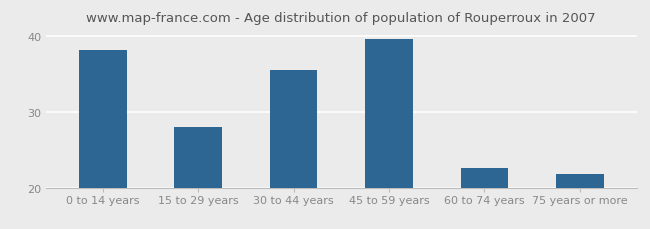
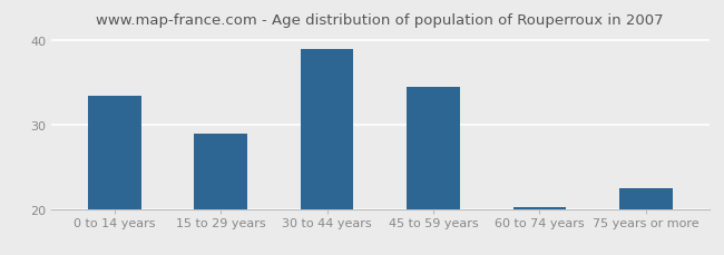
0 to 14 years: 38.2 -> 33.5
15 to 29 years: 28.0 -> 29.0
30 to 44 years: 35.6 -> 39.0
45 to 59 years: 39.6 -> 34.5
60 to 74 years: 22.6 -> 20.2
75 years or more: 21.8 -> 22.5
